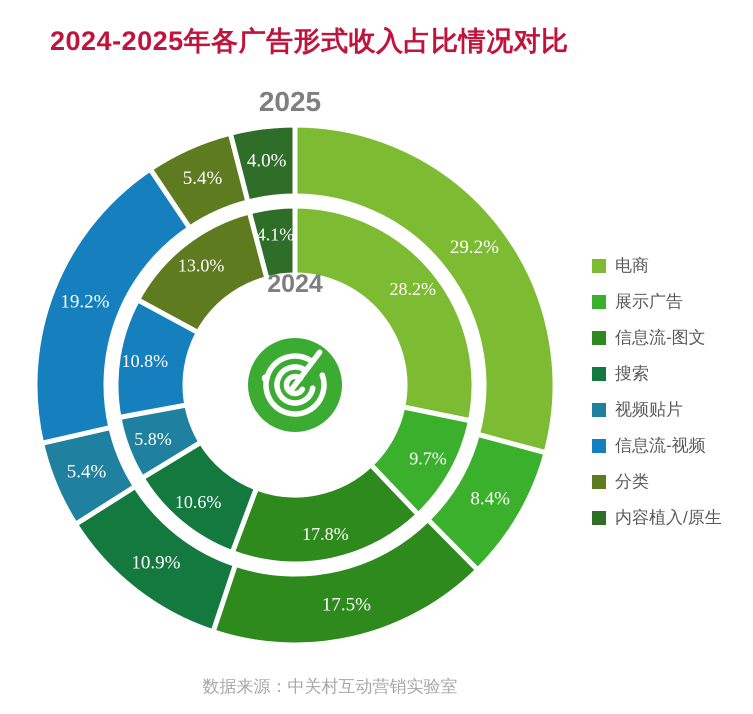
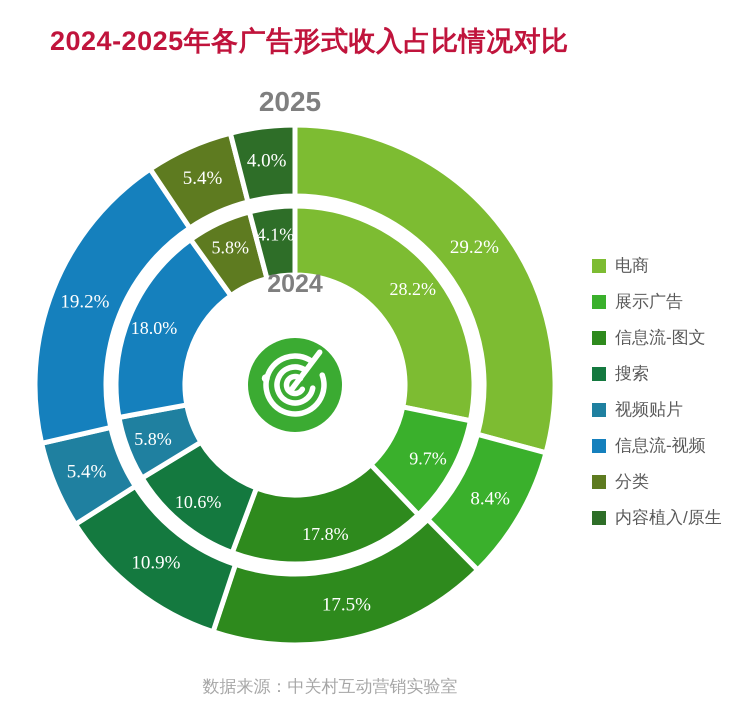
2024/信息流-视频: 10.8% -> 18.0%
2024/分类: 13.0% -> 5.8%
